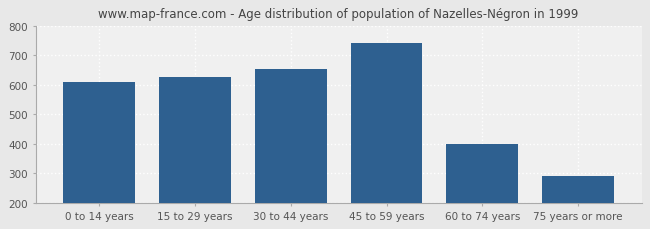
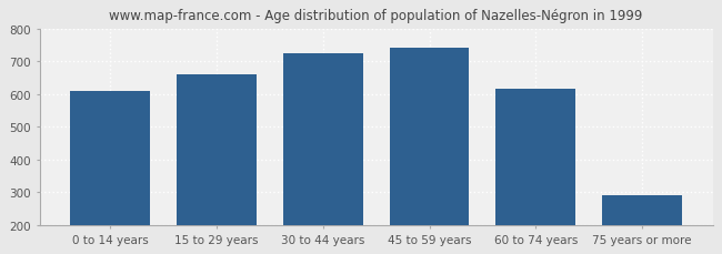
15 to 29 years: 625 -> 660
30 to 44 years: 655 -> 725
60 to 74 years: 400 -> 615
